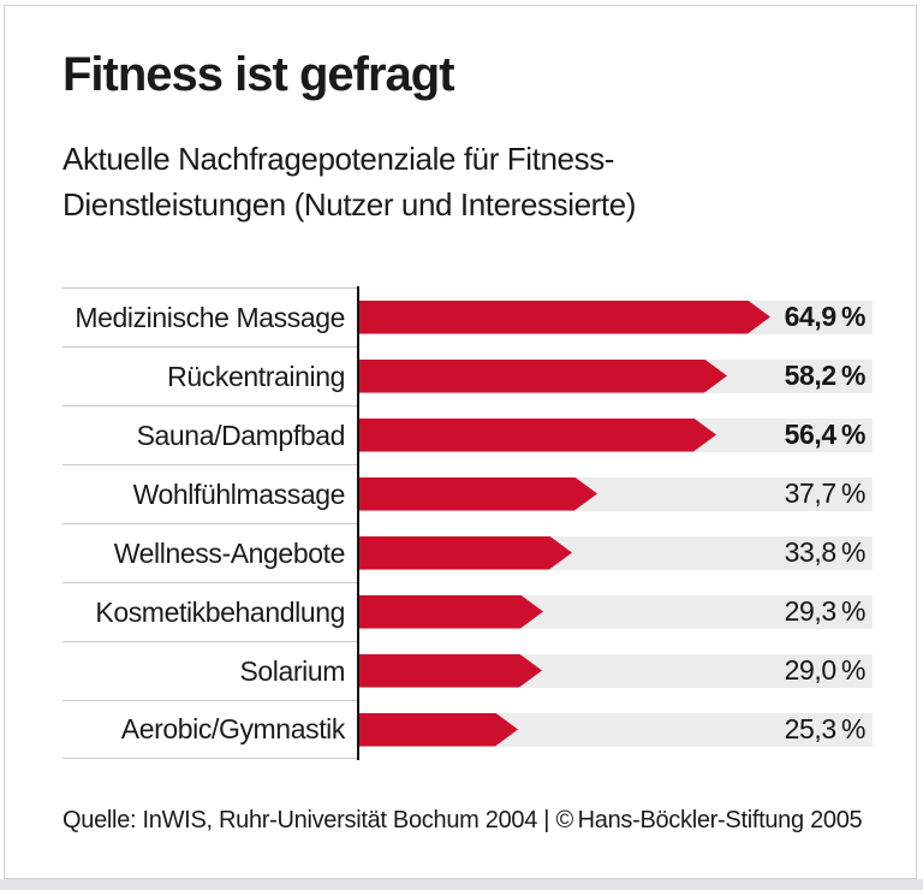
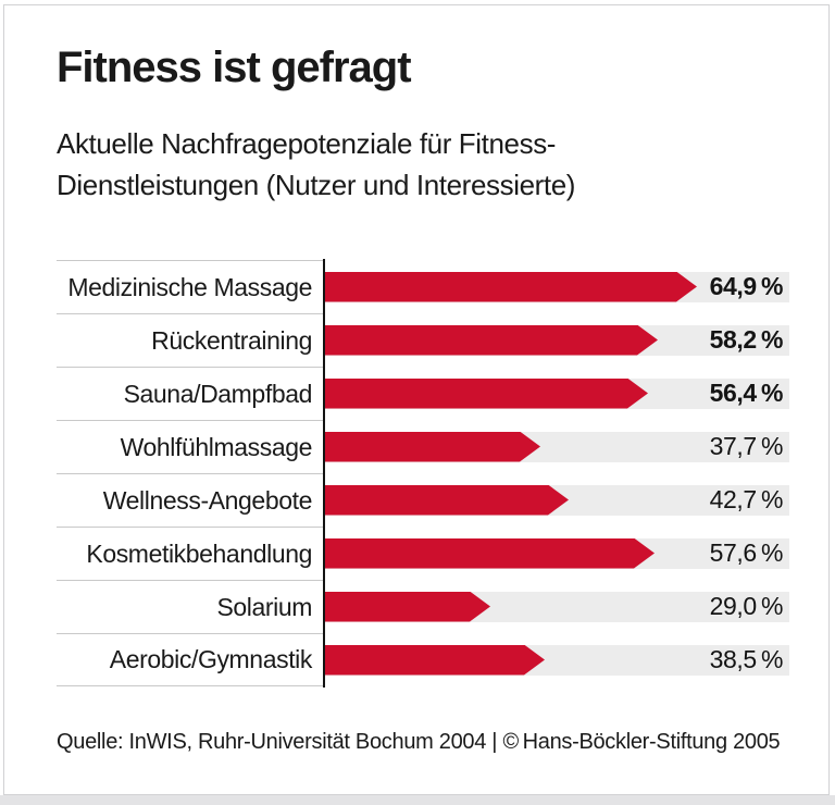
Wellness-Angebote: 33,8 -> 42,7
Kosmetikbehandlung: 29,3 -> 57,6
Aerobic/Gymnastik: 25,3 -> 38,5
